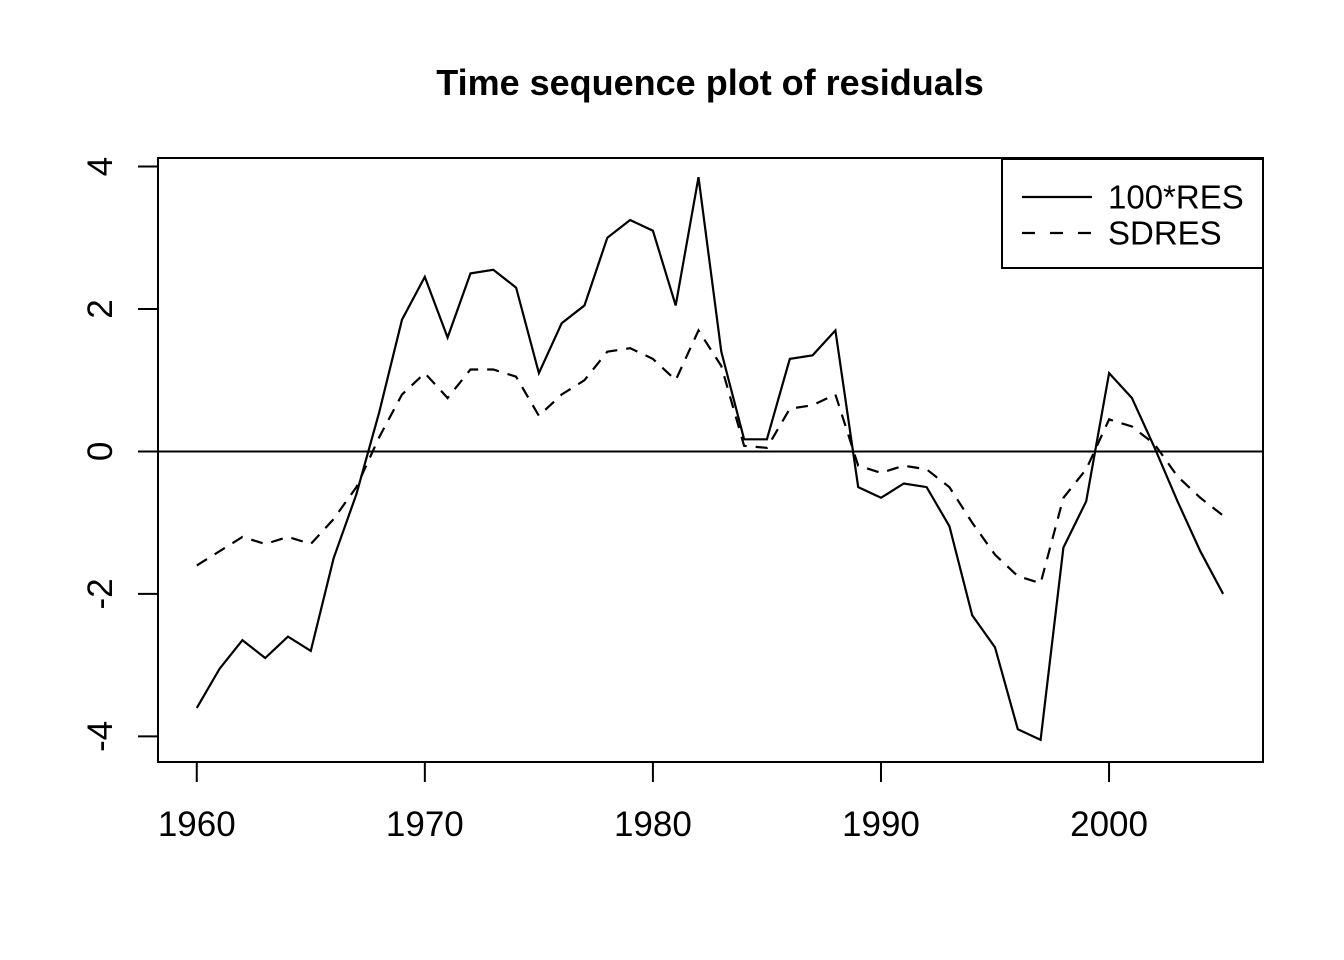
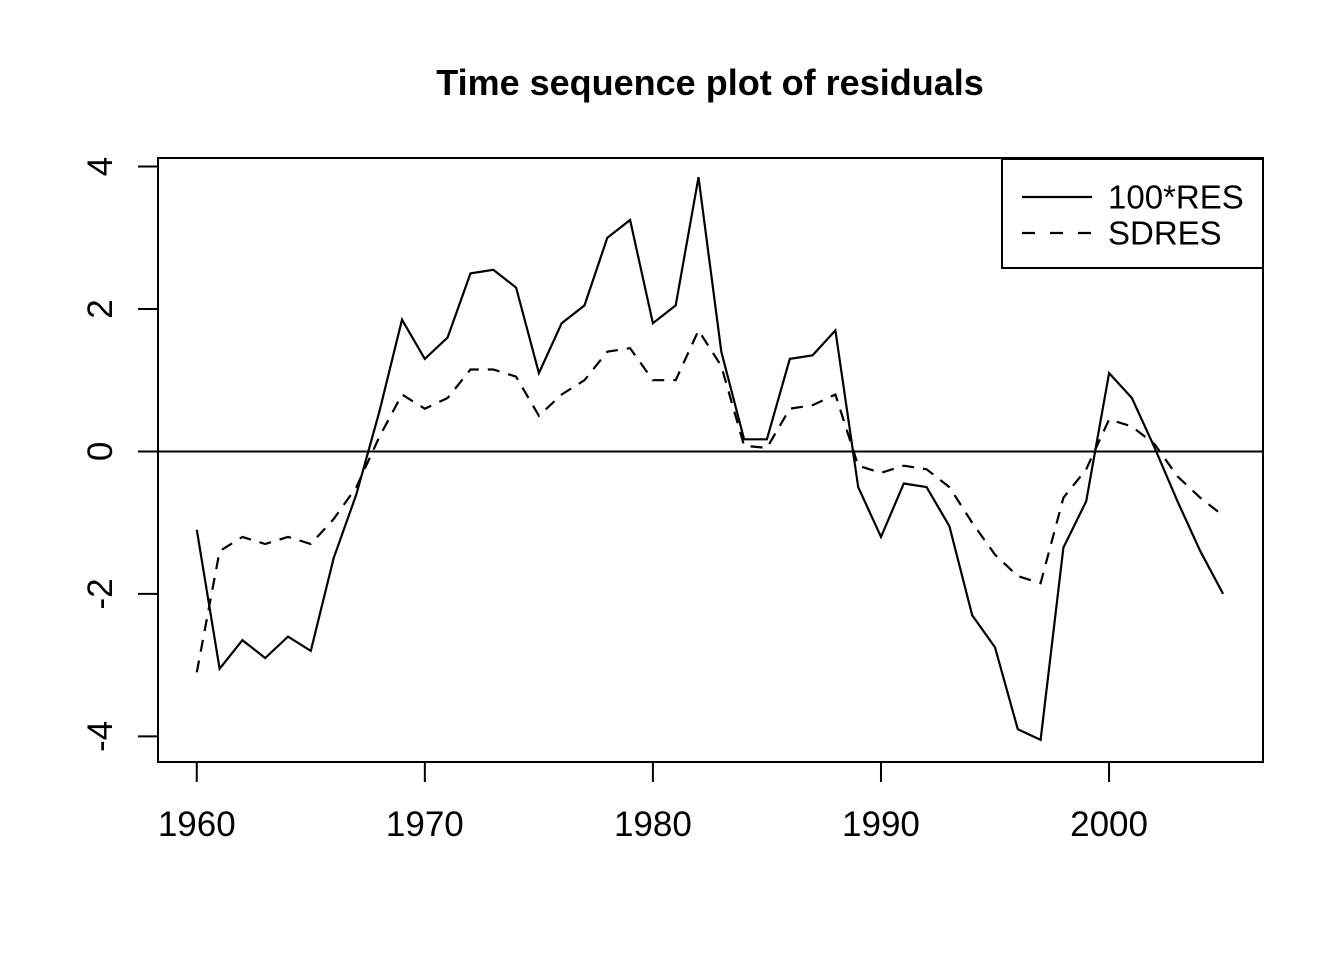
100*RES/1960: -3.6 -> -1.1
SDRES/1960: -1.6 -> -3.1
100*RES/1970: 2.5 -> 1.3
SDRES/1970: 1.1 -> 0.6
100*RES/1980: 3.1 -> 1.8
SDRES/1980: 1.3 -> 1.0
100*RES/1990: -0.7 -> -1.2
